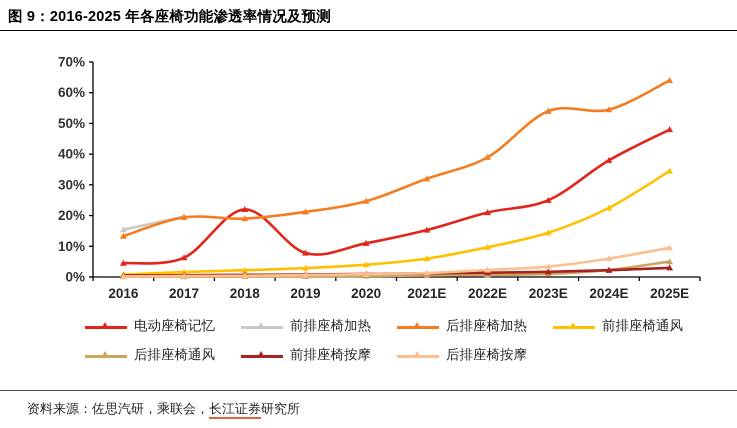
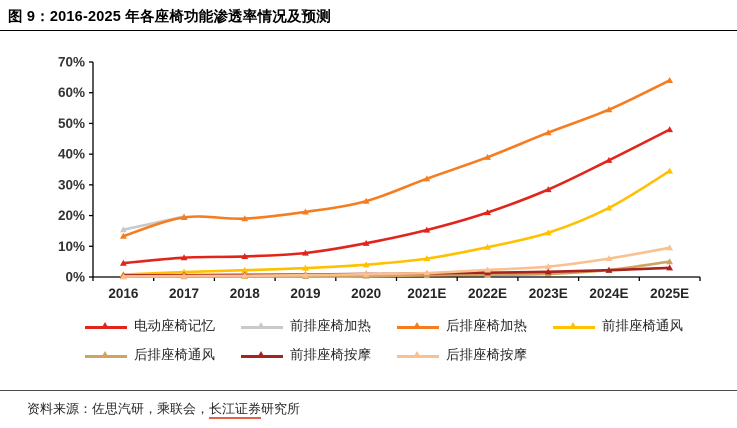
电动座椅记忆/2018: 22% -> 7%
电动座椅记忆/2023E: 25% -> 28%
后排座椅加热/2023E: 54% -> 47%
